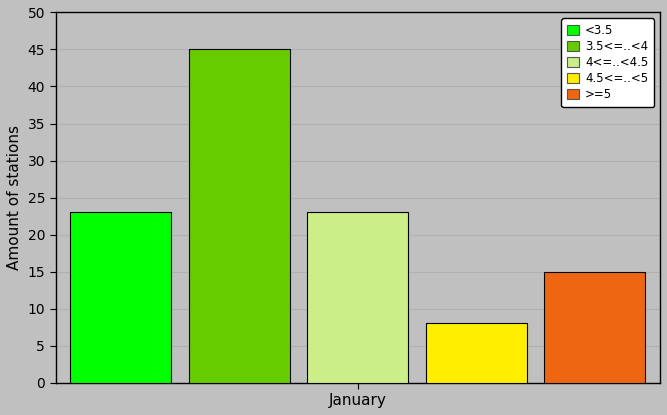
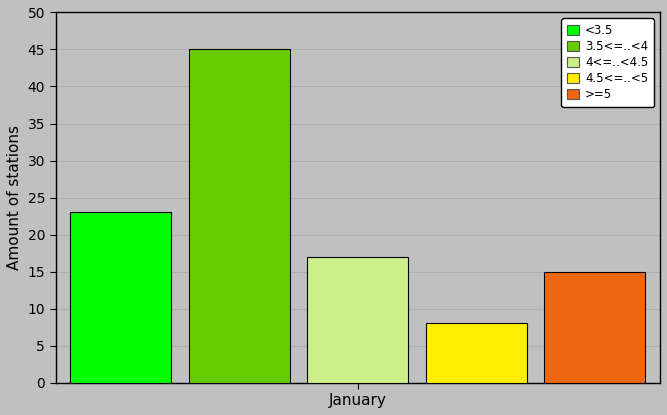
January: 23 -> 17
